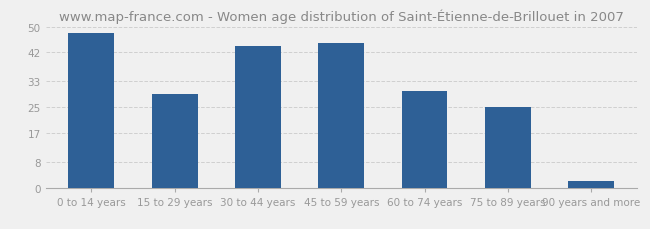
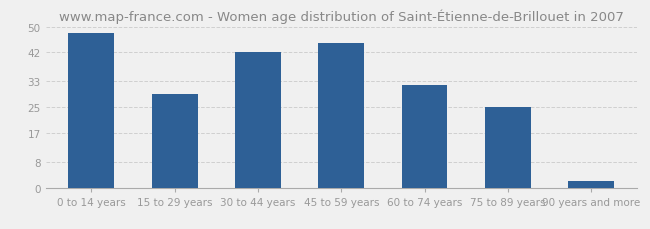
30 to 44 years: 44 -> 42
60 to 74 years: 30 -> 32
